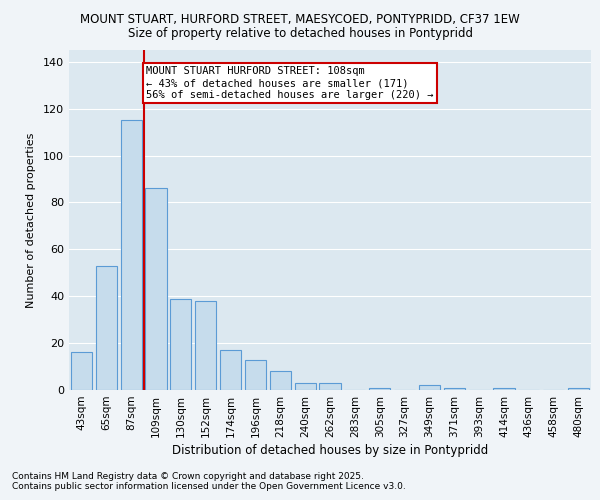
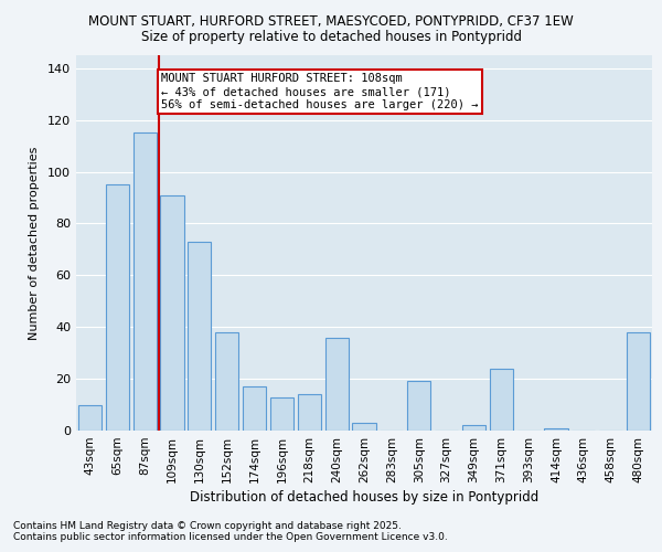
43sqm: 16 -> 10
65sqm: 53 -> 95
109sqm: 86 -> 91
130sqm: 39 -> 73
218sqm: 8 -> 14
240sqm: 3 -> 36
305sqm: 1 -> 19
371sqm: 1 -> 24
480sqm: 1 -> 38
